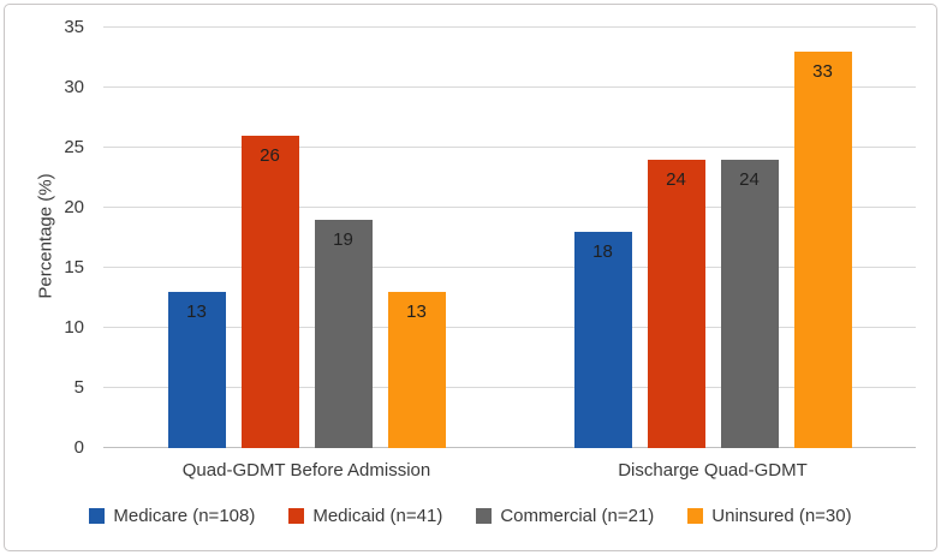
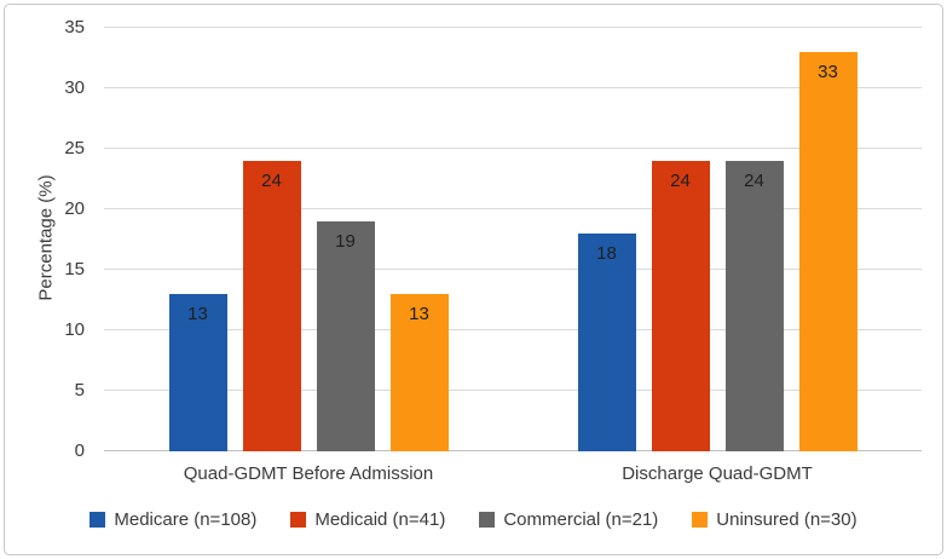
Medicaid (n=41)/Quad-GDMT Before Admission: 26 -> 24
